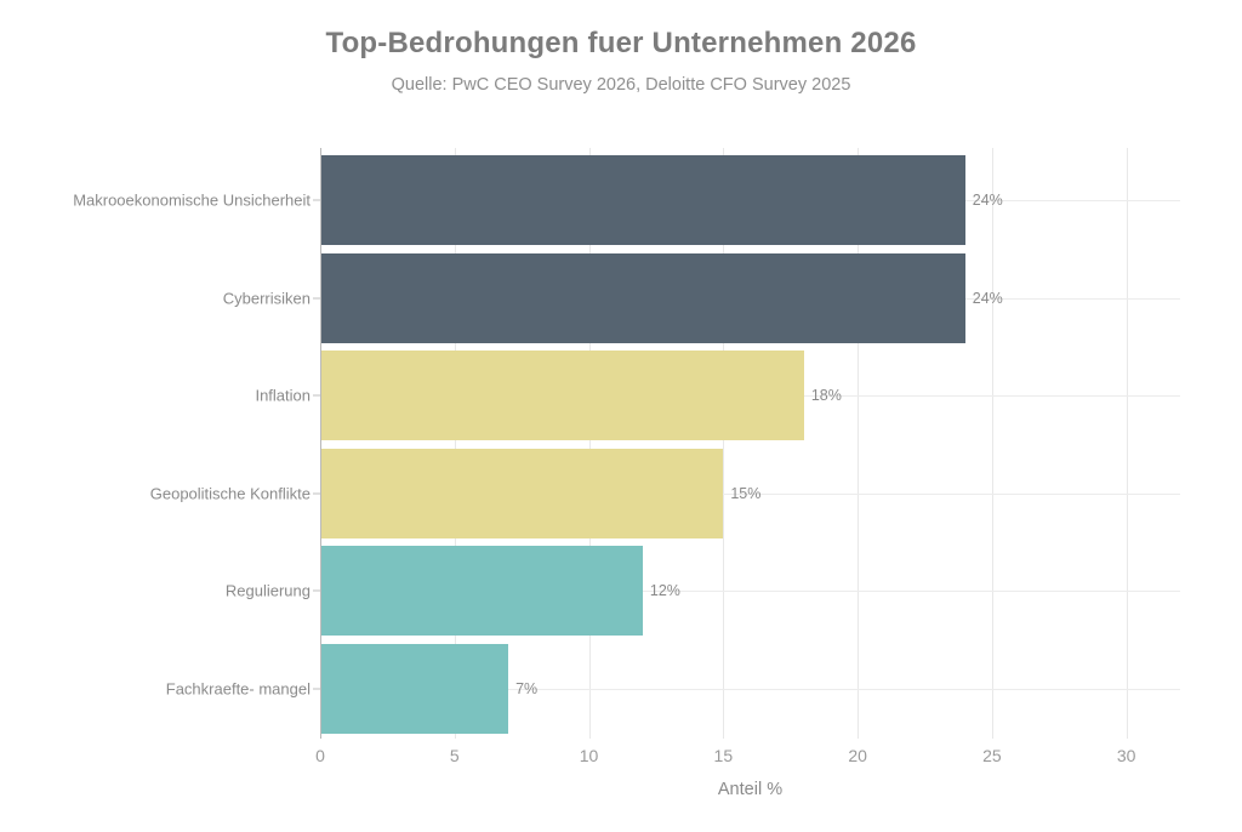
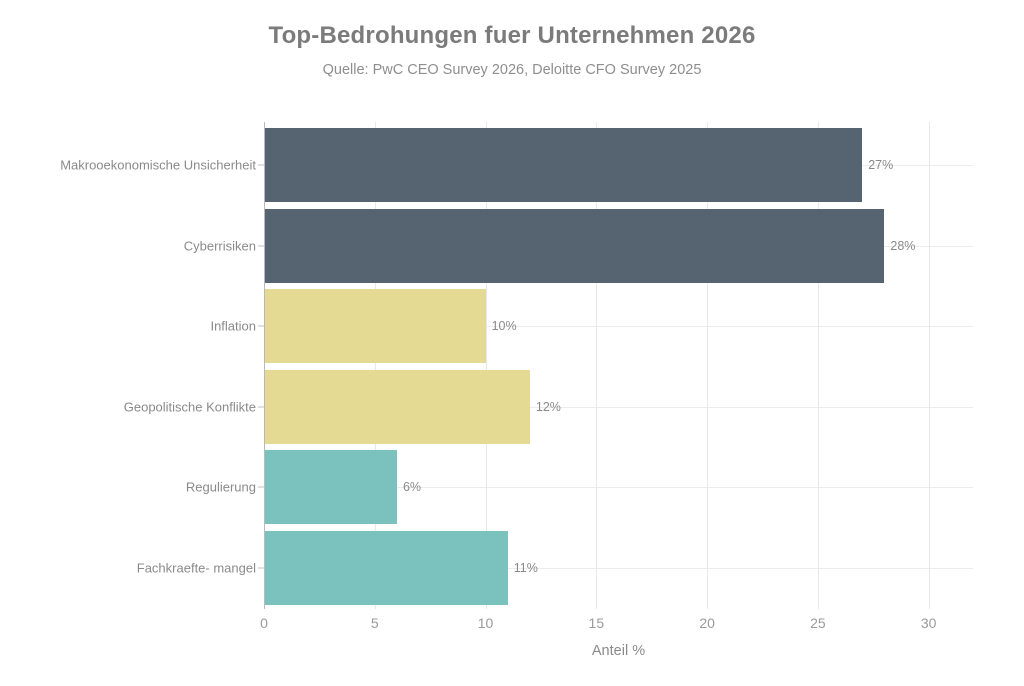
Makrooekonomische Unsicherheit: 24% -> 27%
Cyberrisiken: 24% -> 28%
Inflation: 18% -> 10%
Geopolitische Konflikte: 15% -> 12%
Regulierung: 12% -> 6%
Fachkraefte- mangel: 7% -> 11%
